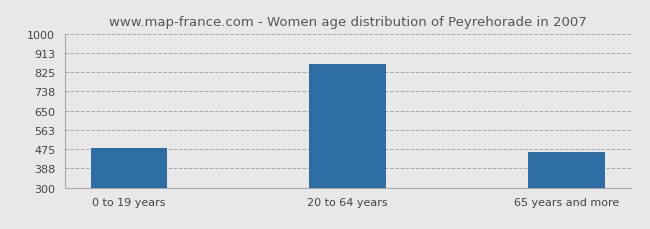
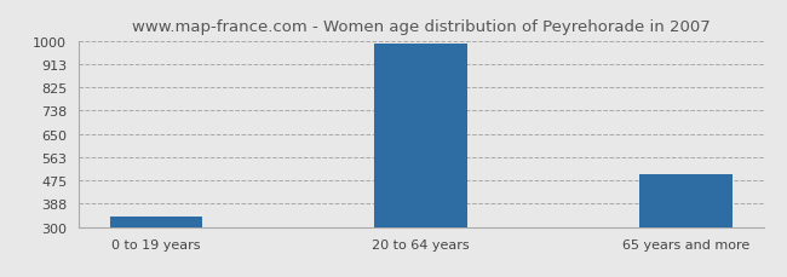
0 to 19 years: 480 -> 340
20 to 64 years: 860 -> 990
65 years and more: 460 -> 500
